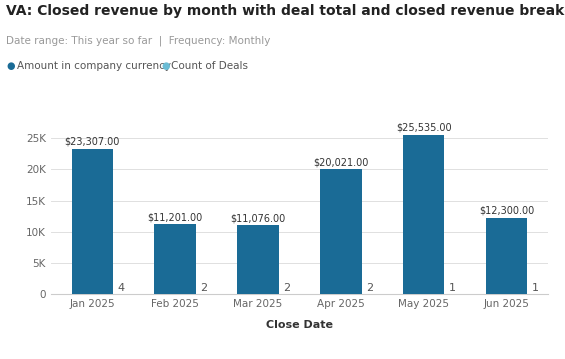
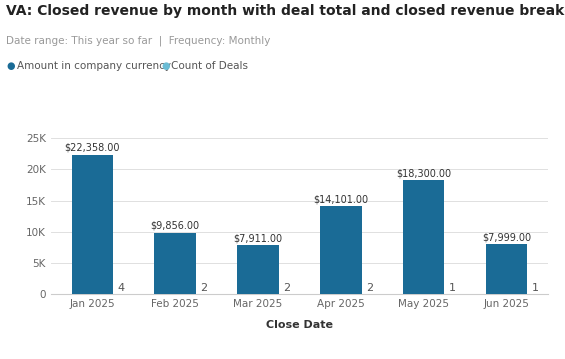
Jan 2025: $23,307.00 -> $22,358.00
Feb 2025: $11,201.00 -> $9,856.00
Mar 2025: $11,076.00 -> $7,911.00
Apr 2025: $20,021.00 -> $14,101.00
May 2025: $25,535.00 -> $18,300.00
Jun 2025: $12,300.00 -> $7,999.00
